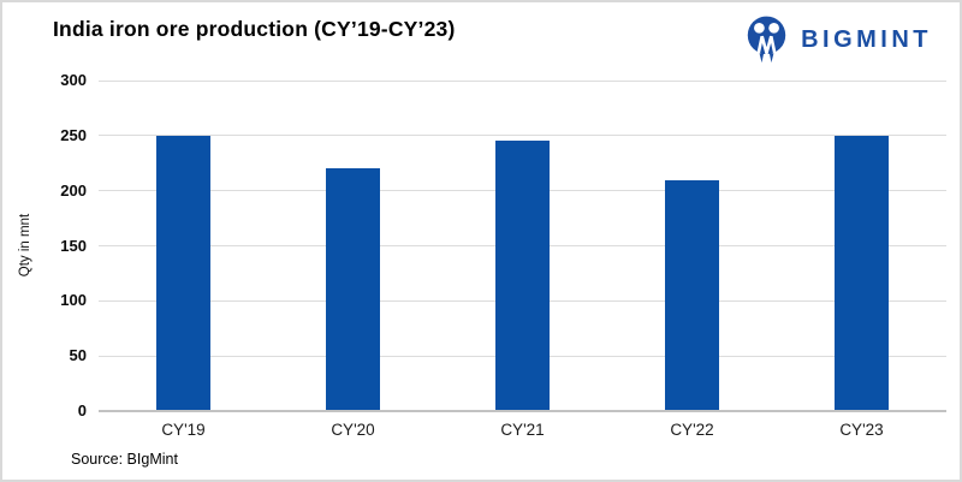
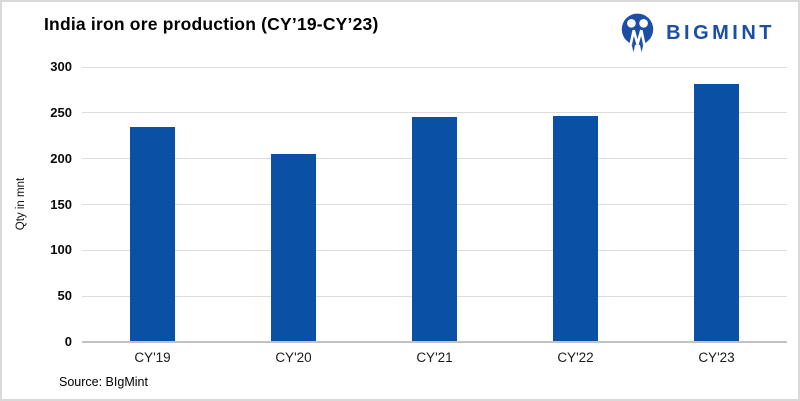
CY'19: 250 -> 240
CY'20: 220 -> 200
CY'22: 210 -> 250
CY'23: 250 -> 280
